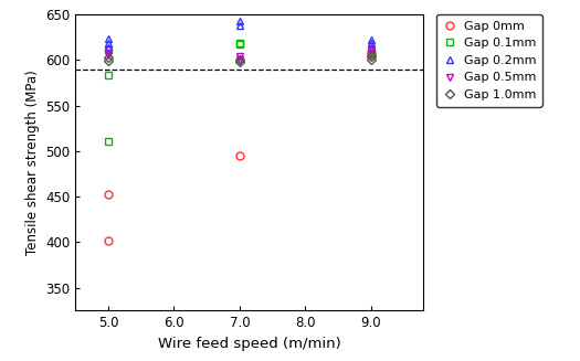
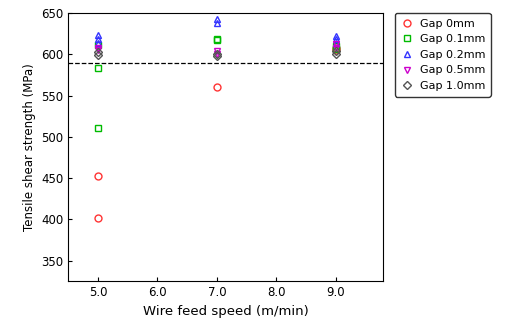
Gap 0mm/7.0: 495 -> 560
